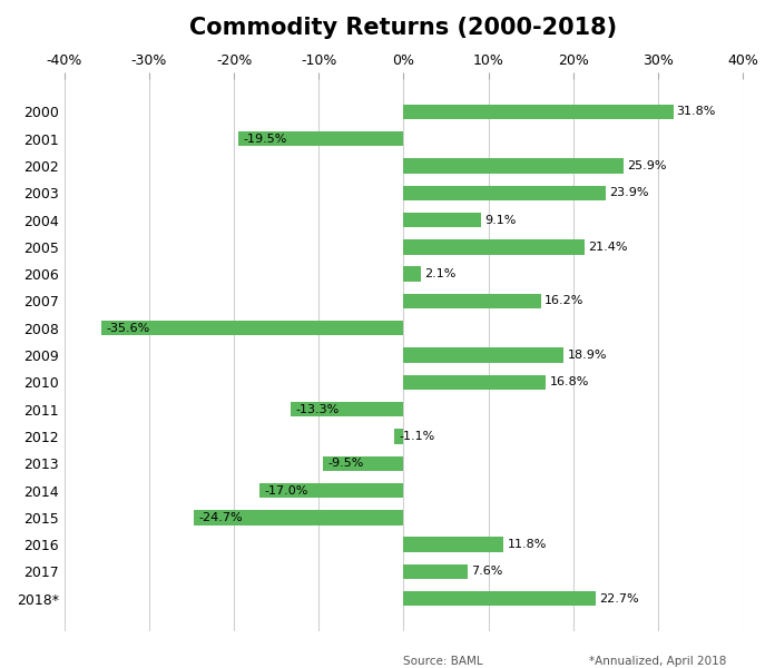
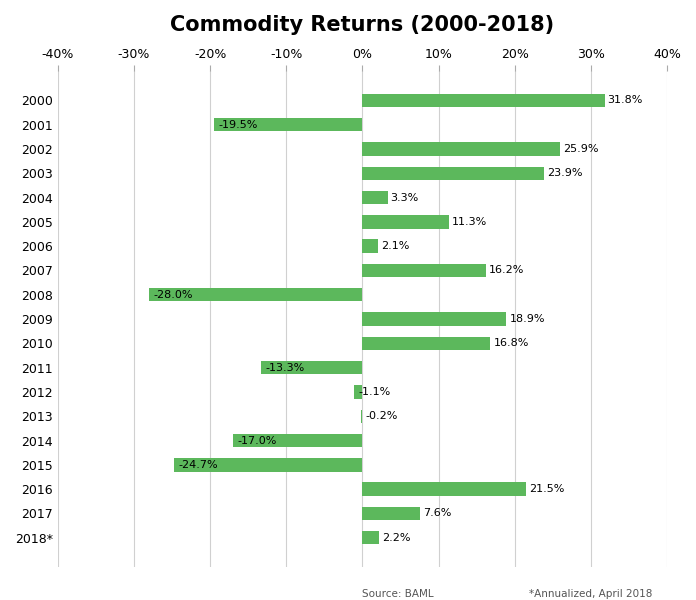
2004: 9.1% -> 3.3%
2005: 21.4% -> 11.3%
2008: -35.6% -> -28.0%
2013: -9.5% -> -0.2%
2016: 11.8% -> 21.5%
2018*: 22.7% -> 2.2%
